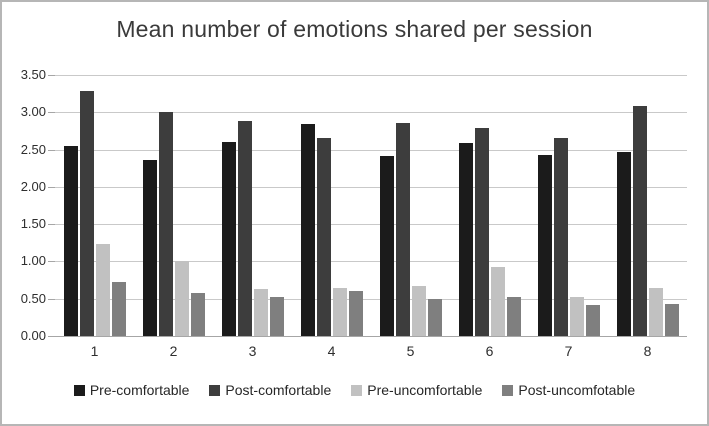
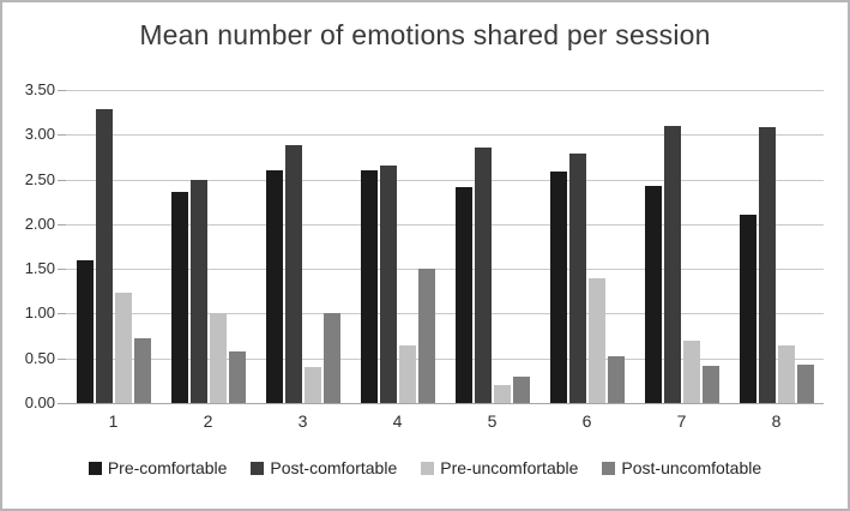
Pre-comfortable/1: 2.5 -> 1.6
Post-comfortable/2: 3.0 -> 2.5
Pre-uncomfortable/3: 0.6 -> 0.4
Post-uncomfotable/3: 0.5 -> 1.0
Pre-comfortable/4: 2.8 -> 2.6
Post-uncomfotable/4: 0.6 -> 1.5
Pre-uncomfortable/5: 0.7 -> 0.2
Post-uncomfotable/5: 0.5 -> 0.3
Pre-uncomfortable/6: 0.9 -> 1.4
Post-comfortable/7: 2.7 -> 3.1
Pre-uncomfortable/7: 0.5 -> 0.7
Pre-comfortable/8: 2.5 -> 2.1
